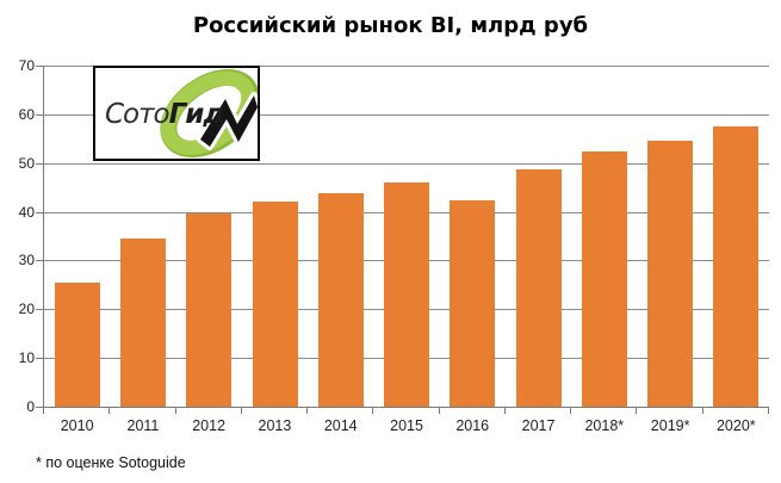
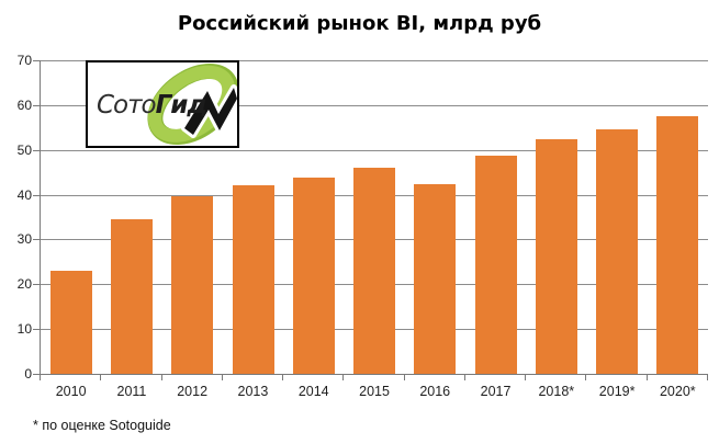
2010: 26 -> 23
